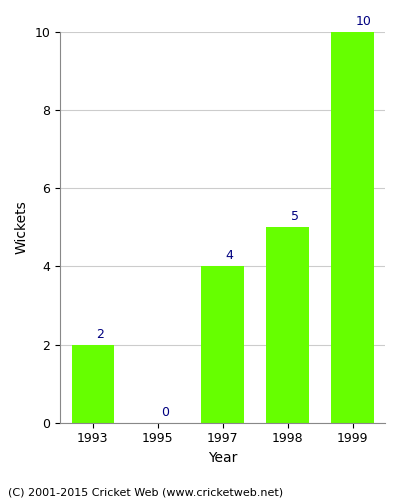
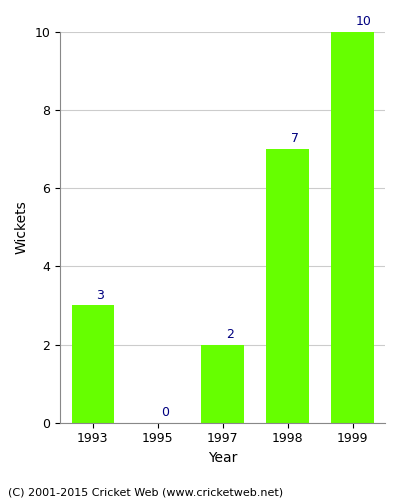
1993: 2 -> 3
1997: 4 -> 2
1998: 5 -> 7
